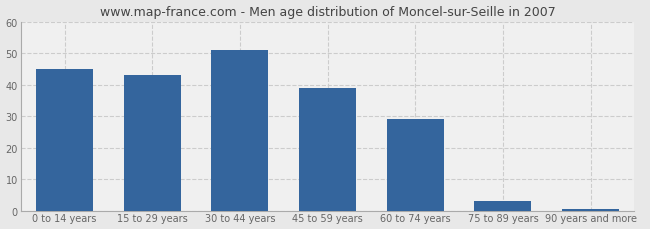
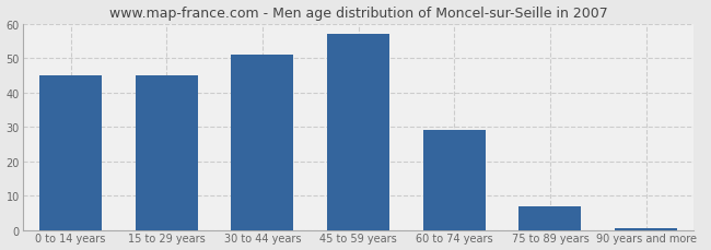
15 to 29 years: 43.0 -> 45.0
45 to 59 years: 39.0 -> 57.0
75 to 89 years: 3.0 -> 7.0
